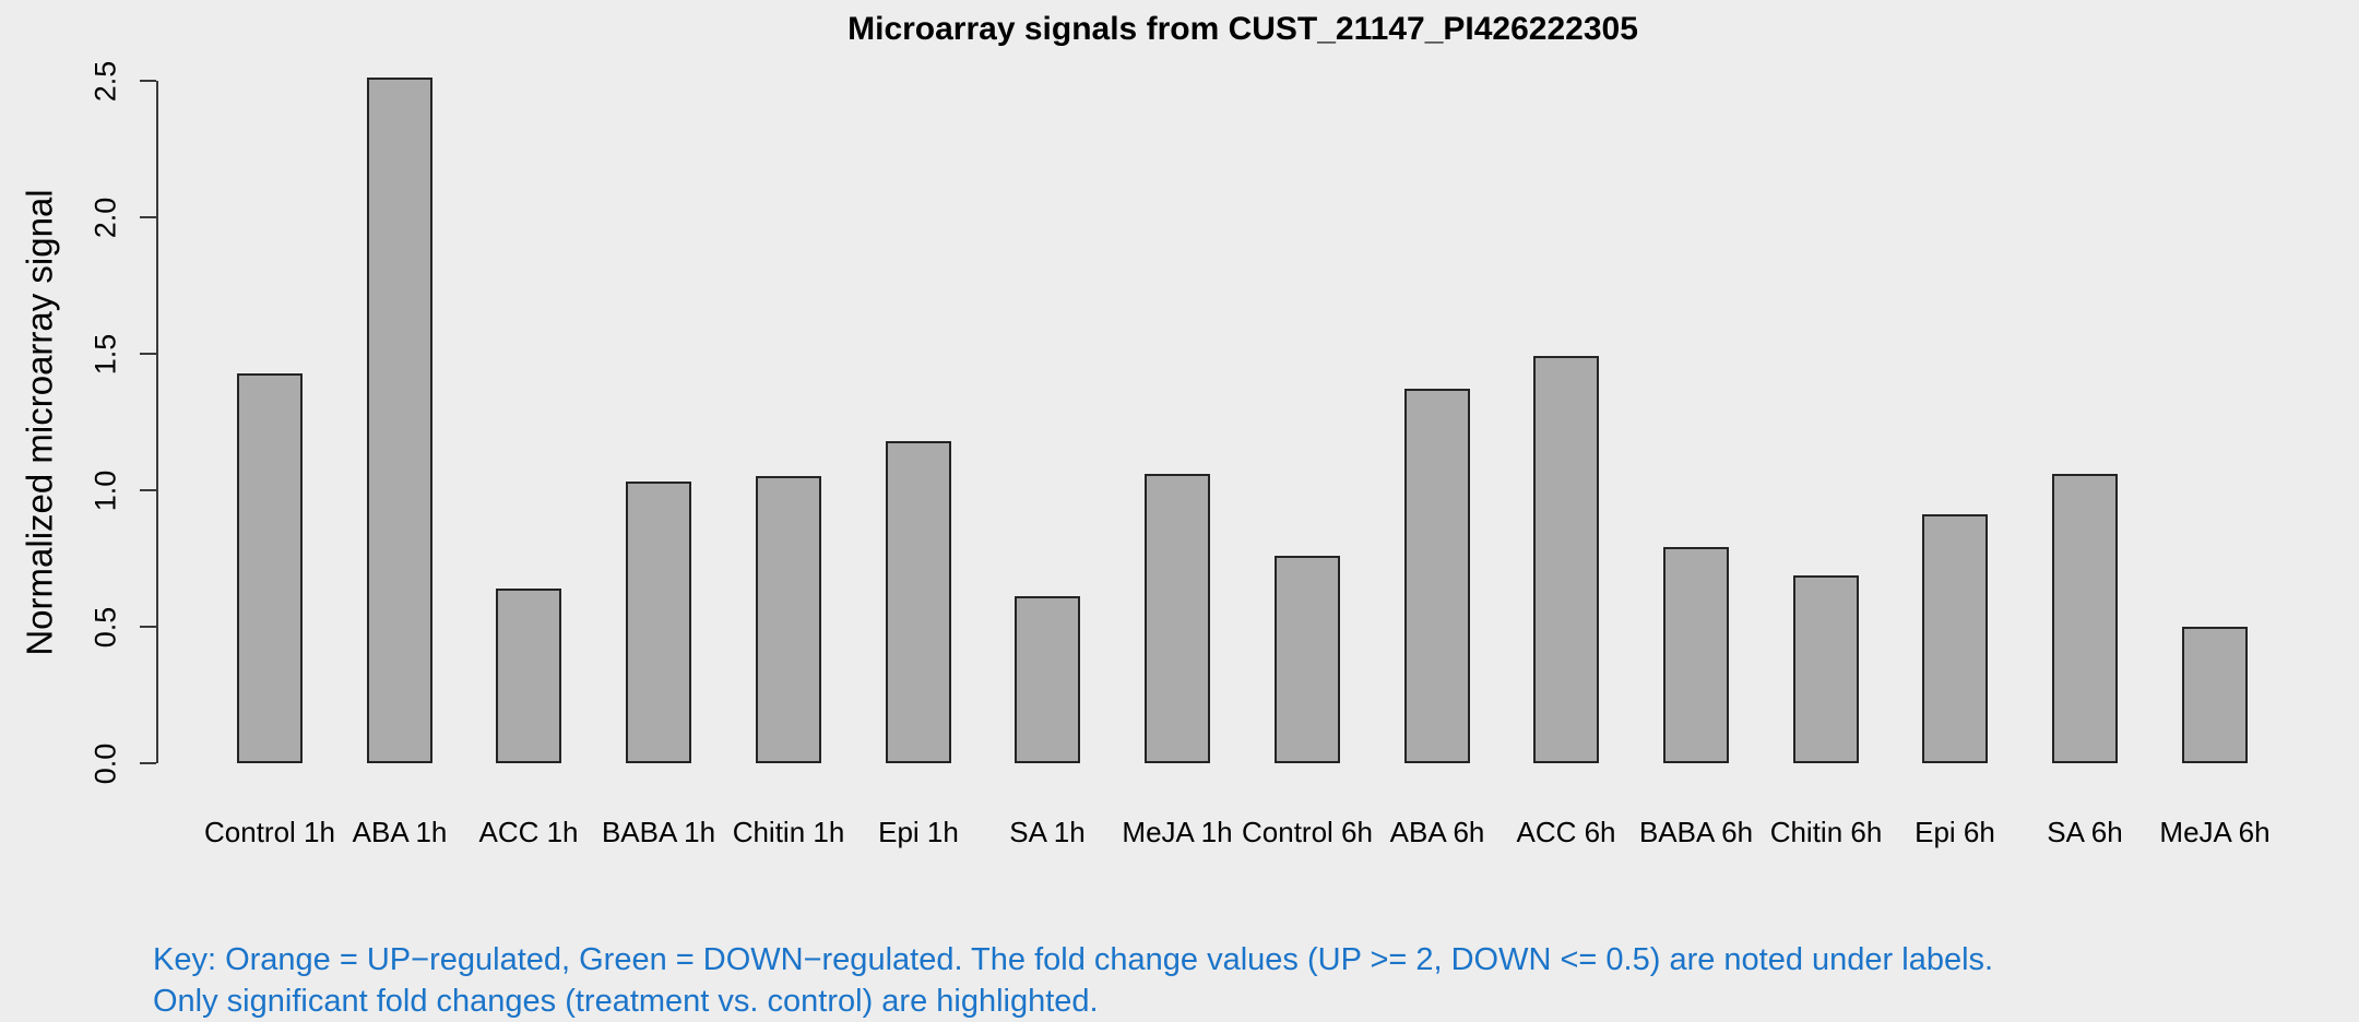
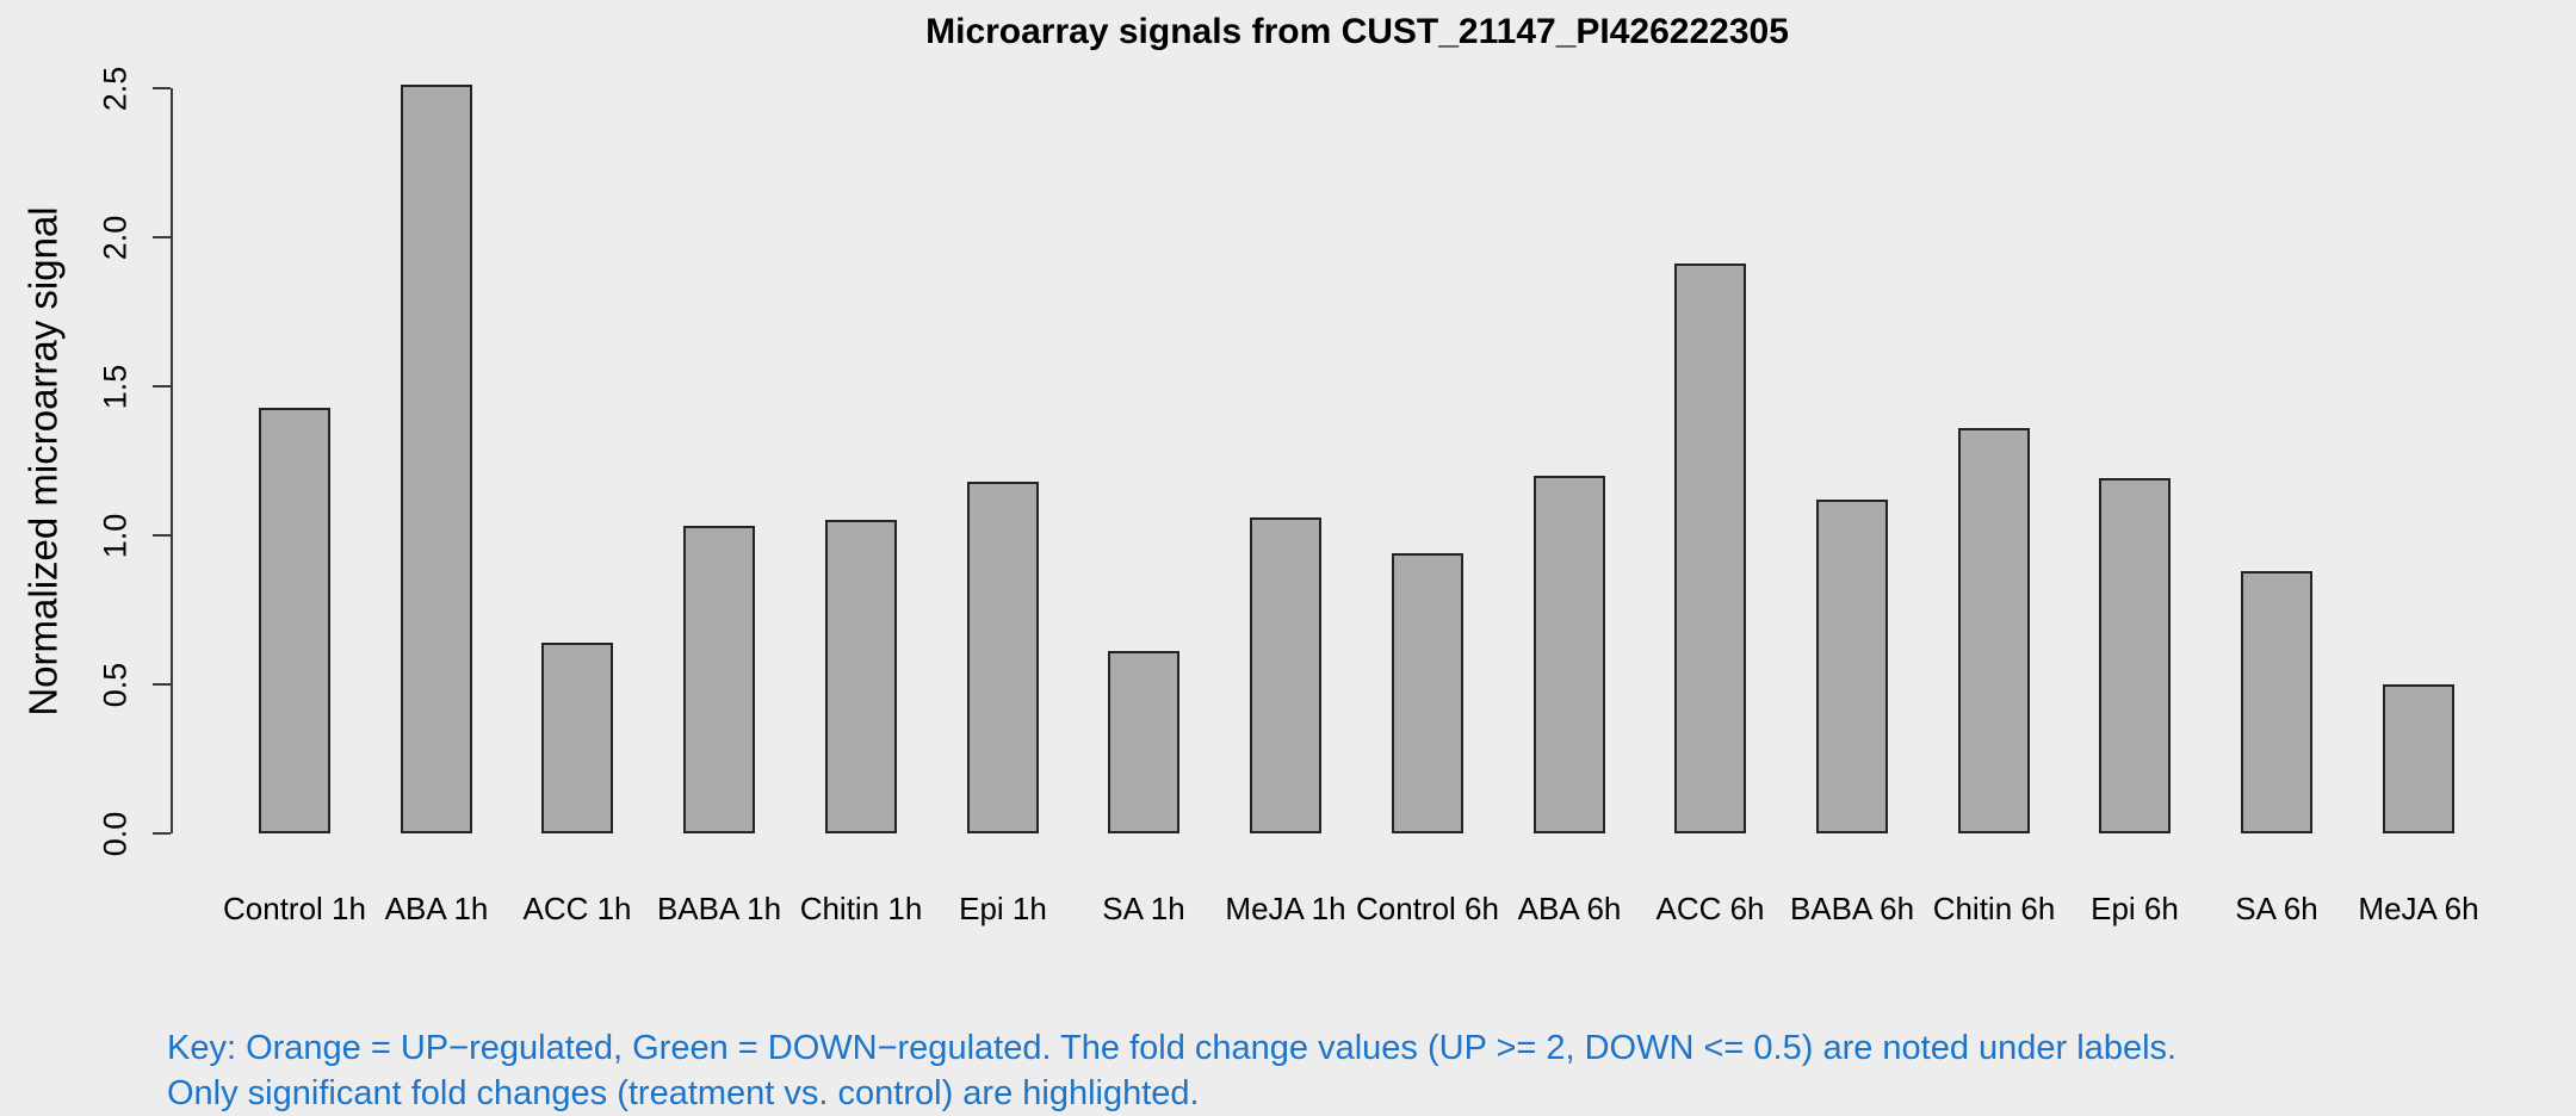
Control 6h: 0.76 -> 0.94
ABA 6h: 1.37 -> 1.20
ACC 6h: 1.49 -> 1.91
BABA 6h: 0.79 -> 1.12
Chitin 6h: 0.69 -> 1.36
Epi 6h: 0.91 -> 1.19
SA 6h: 1.06 -> 0.88
